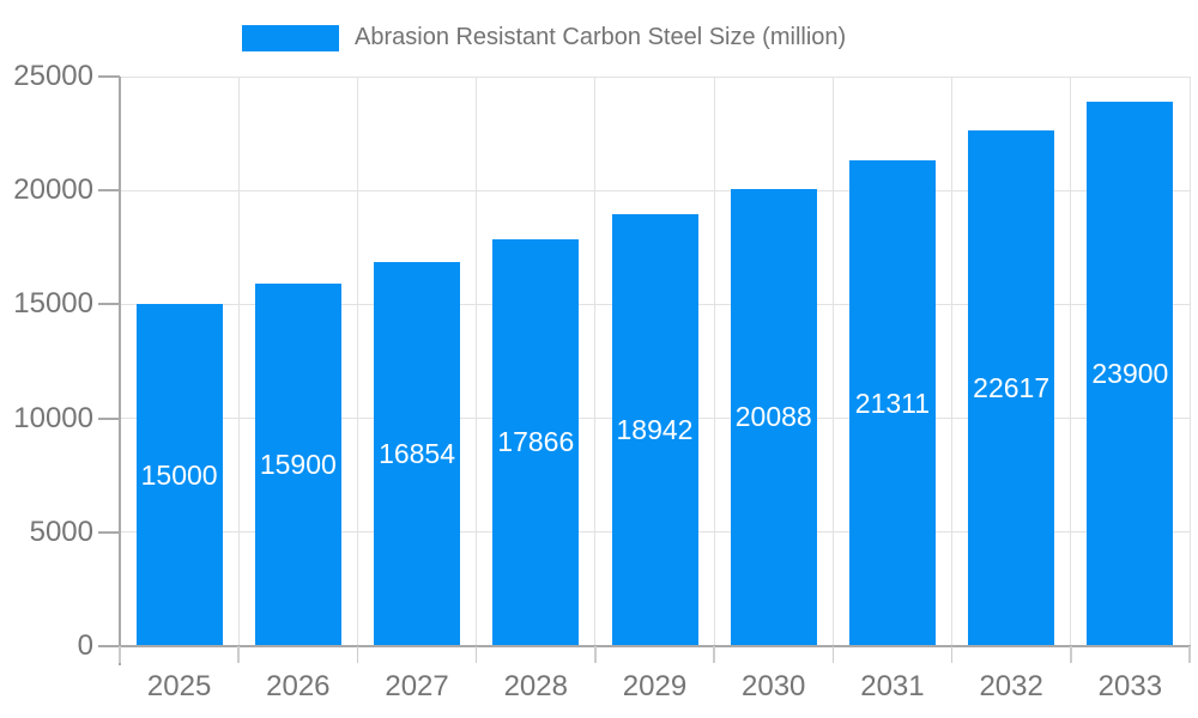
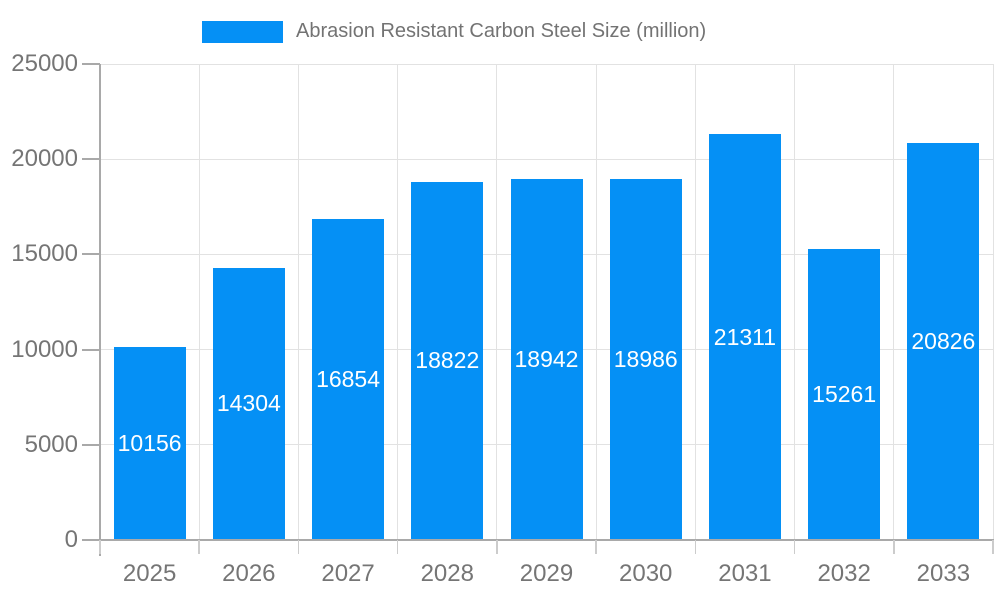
2025: 15000 -> 10156
2026: 15900 -> 14304
2028: 17866 -> 18822
2030: 20088 -> 18986
2032: 22617 -> 15261
2033: 23900 -> 20826
